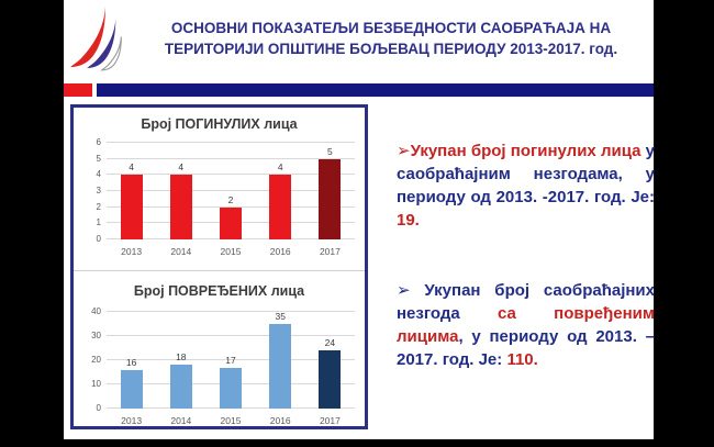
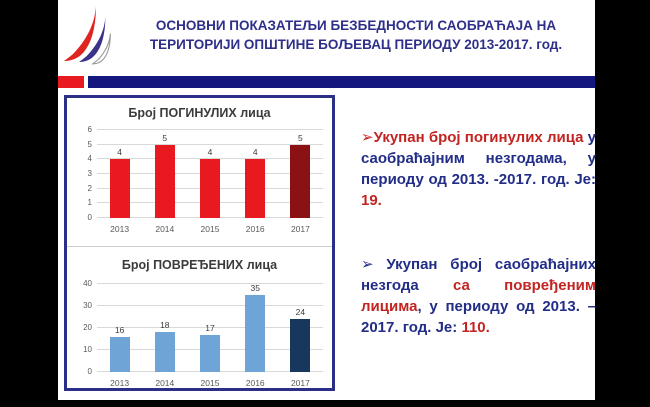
Број ПОГИНУЛИХ лица/2014: 4 -> 5
Број ПОГИНУЛИХ лица/2015: 2 -> 4
